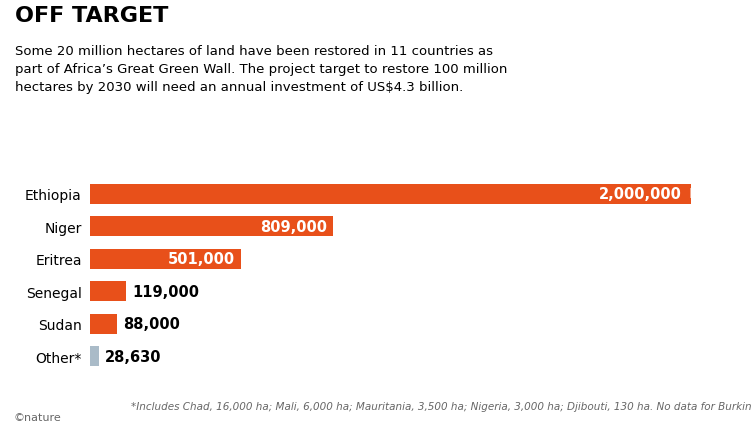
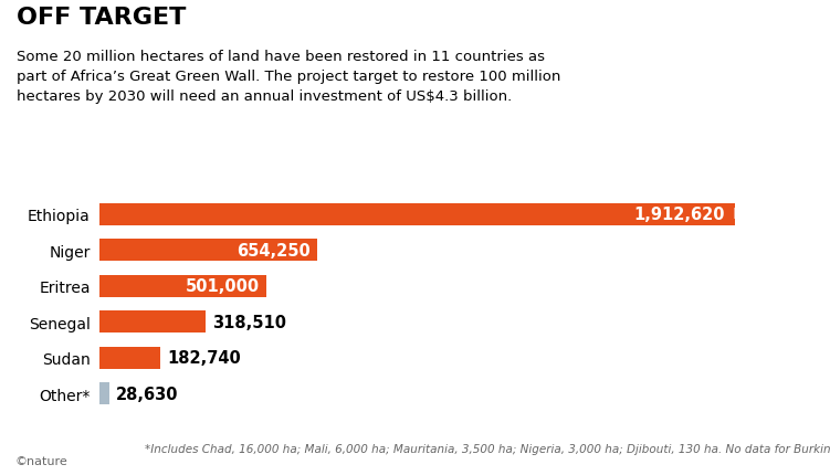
Ethiopia: 2,000,000 -> 1,912,620
Niger: 809,000 -> 654,250
Senegal: 119,000 -> 318,510
Sudan: 88,000 -> 182,740
